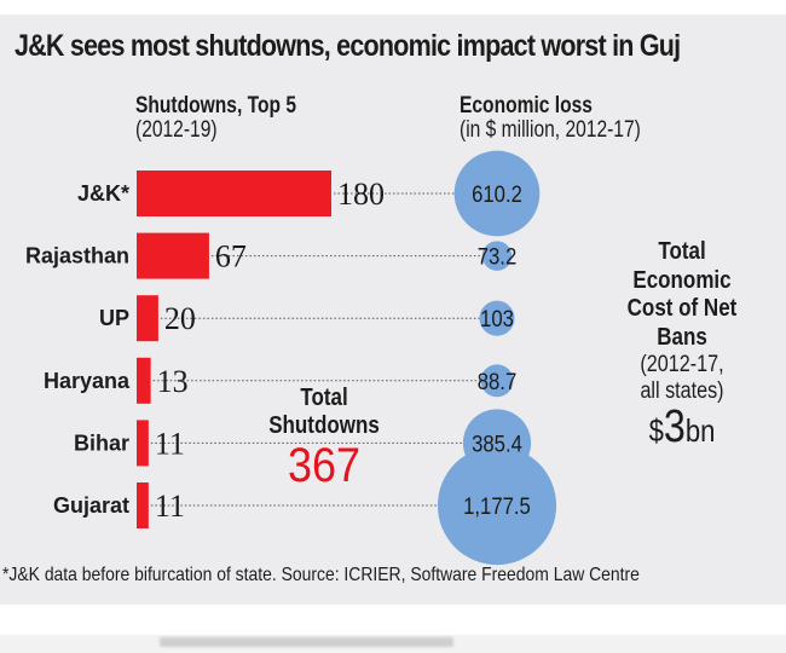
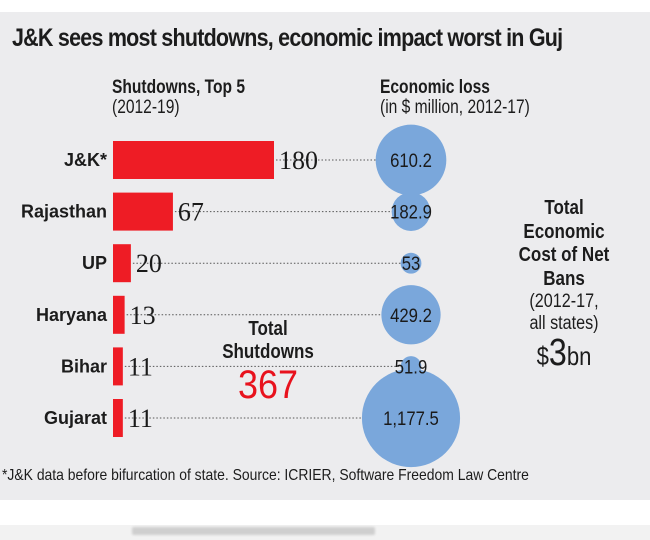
Economic loss (in $ million, 2012-17)/Rajasthan: 73.2 -> 182.9
Economic loss (in $ million, 2012-17)/UP: 103 -> 53
Economic loss (in $ million, 2012-17)/Haryana: 88.7 -> 429.2
Economic loss (in $ million, 2012-17)/Bihar: 385.4 -> 51.9
